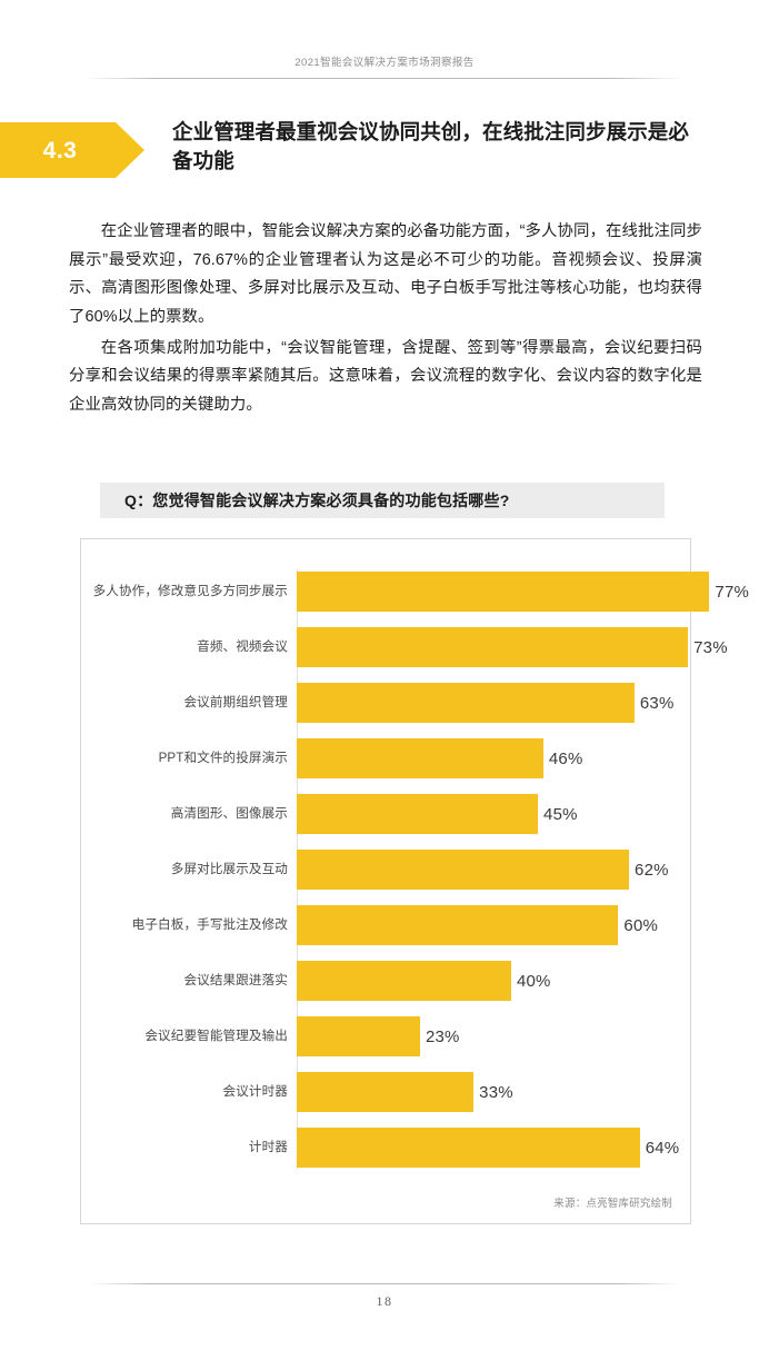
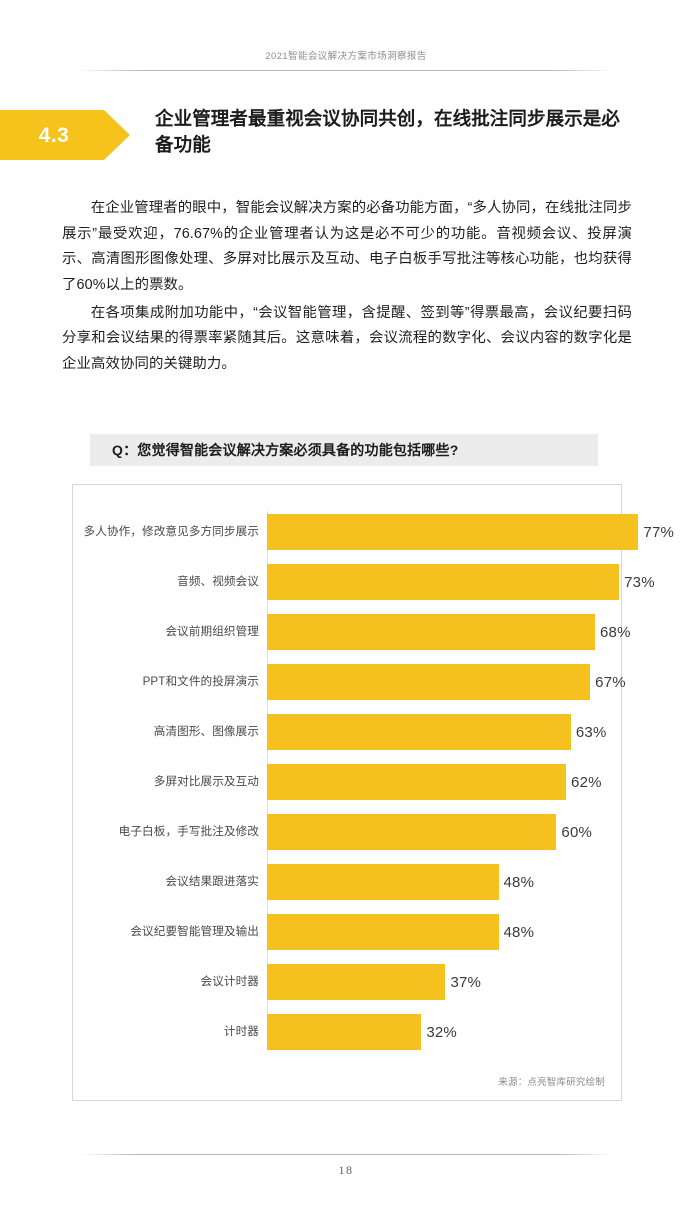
会议前期组织管理: 63% -> 68%
PPT和文件的投屏演示: 46% -> 67%
高清图形、图像展示: 45% -> 63%
会议结果跟进落实: 40% -> 48%
会议纪要智能管理及输出: 23% -> 48%
会议计时器: 33% -> 37%
计时器: 64% -> 32%
